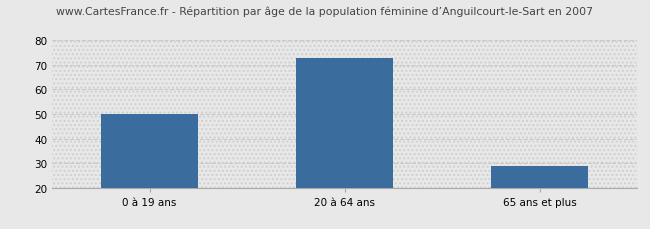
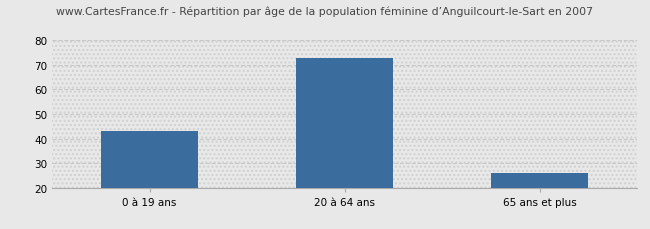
0 à 19 ans: 50 -> 43
65 ans et plus: 29 -> 26
